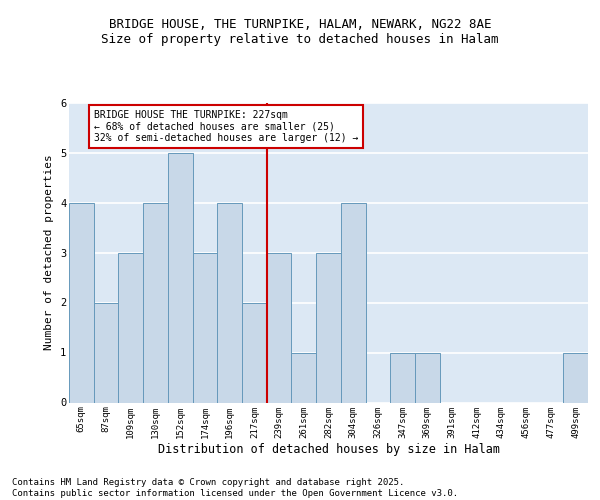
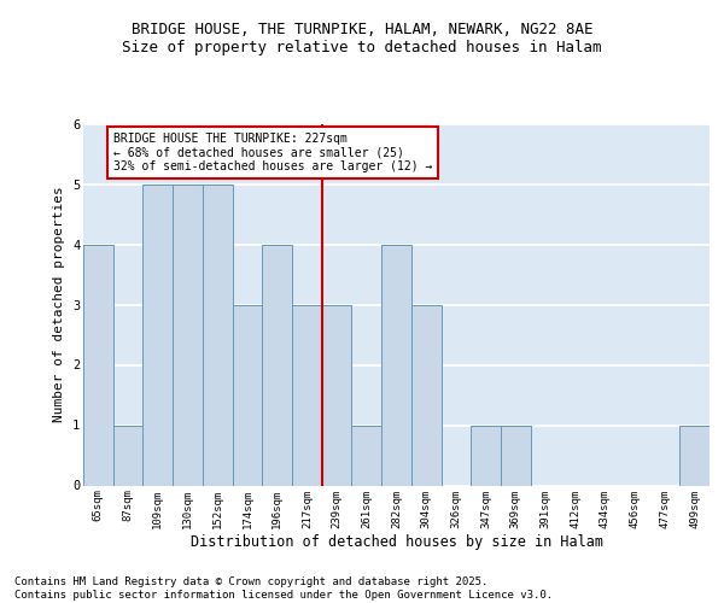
87sqm: 2 -> 1
109sqm: 3 -> 5
130sqm: 4 -> 5
217sqm: 2 -> 3
282sqm: 3 -> 4
304sqm: 4 -> 3
